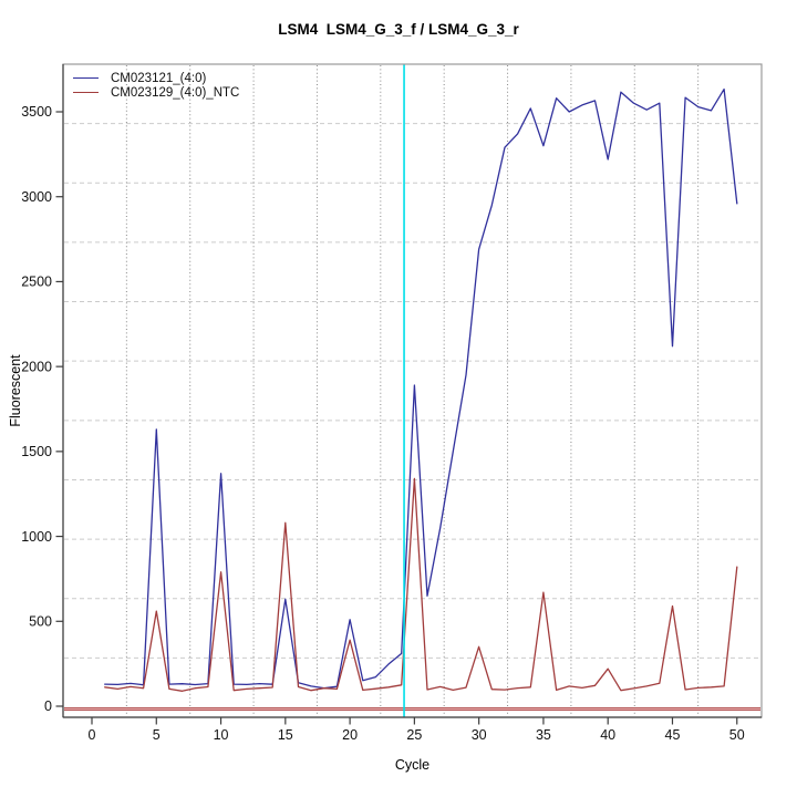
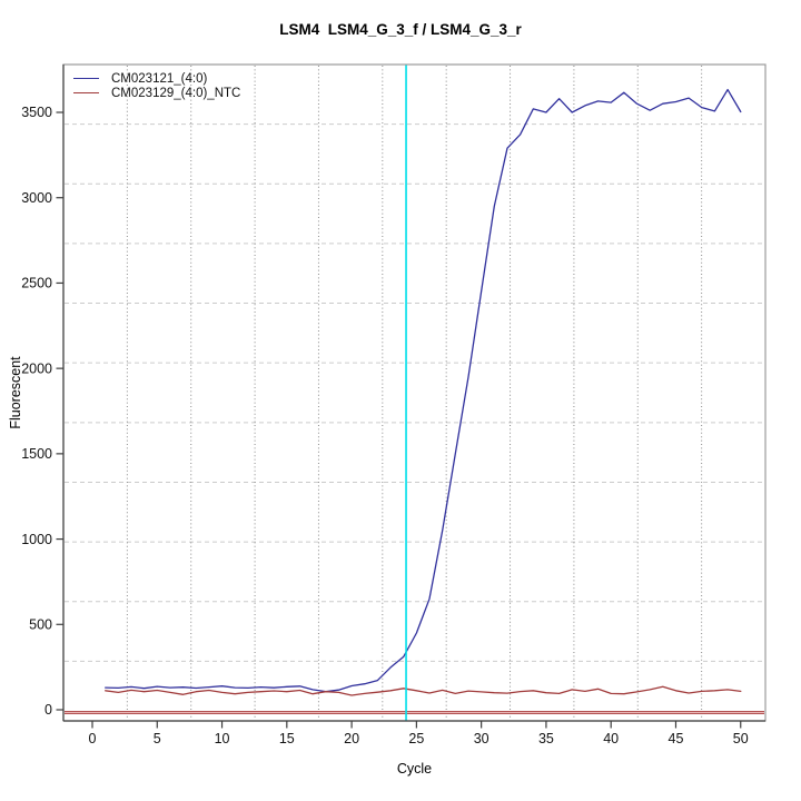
CM023121_(4:0)/5: 1630 -> 140
CM023129_(4:0)_NTC/5: 560 -> 110
CM023121_(4:0)/10: 1370 -> 140
CM023129_(4:0)_NTC/10: 790 -> 100
CM023121_(4:0)/15: 630 -> 140
CM023129_(4:0)_NTC/15: 1080 -> 110
CM023121_(4:0)/20: 510 -> 140
CM023129_(4:0)_NTC/20: 390 -> 80
CM023121_(4:0)/25: 1890 -> 450
CM023129_(4:0)_NTC/25: 1340 -> 110
CM023121_(4:0)/30: 2690 -> 2450
CM023129_(4:0)_NTC/30: 350 -> 100
CM023121_(4:0)/35: 3300 -> 3500
CM023129_(4:0)_NTC/35: 670 -> 100
CM023121_(4:0)/40: 3220 -> 3560
CM023129_(4:0)_NTC/40: 220 -> 100
CM023121_(4:0)/45: 2120 -> 3560
CM023129_(4:0)_NTC/45: 590 -> 110
CM023121_(4:0)/50: 2960 -> 3500
CM023129_(4:0)_NTC/50: 820 -> 110
